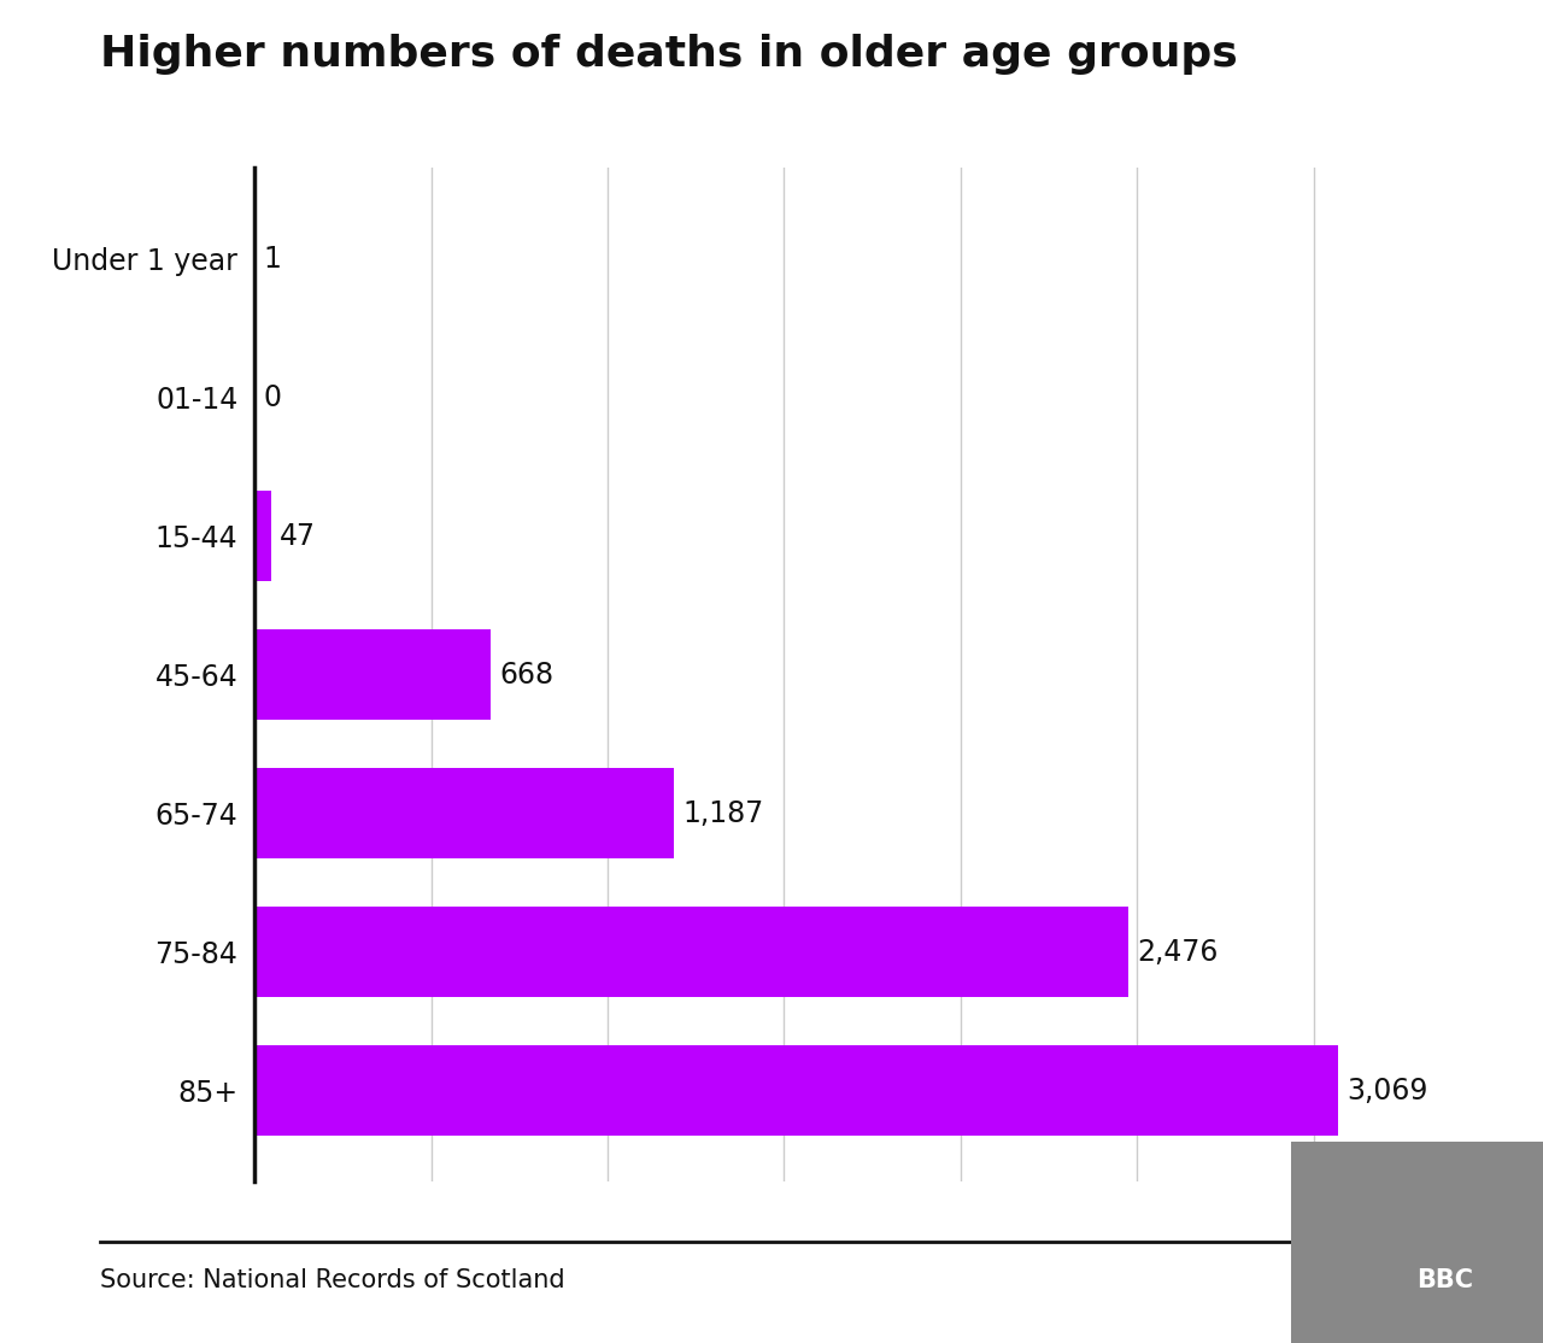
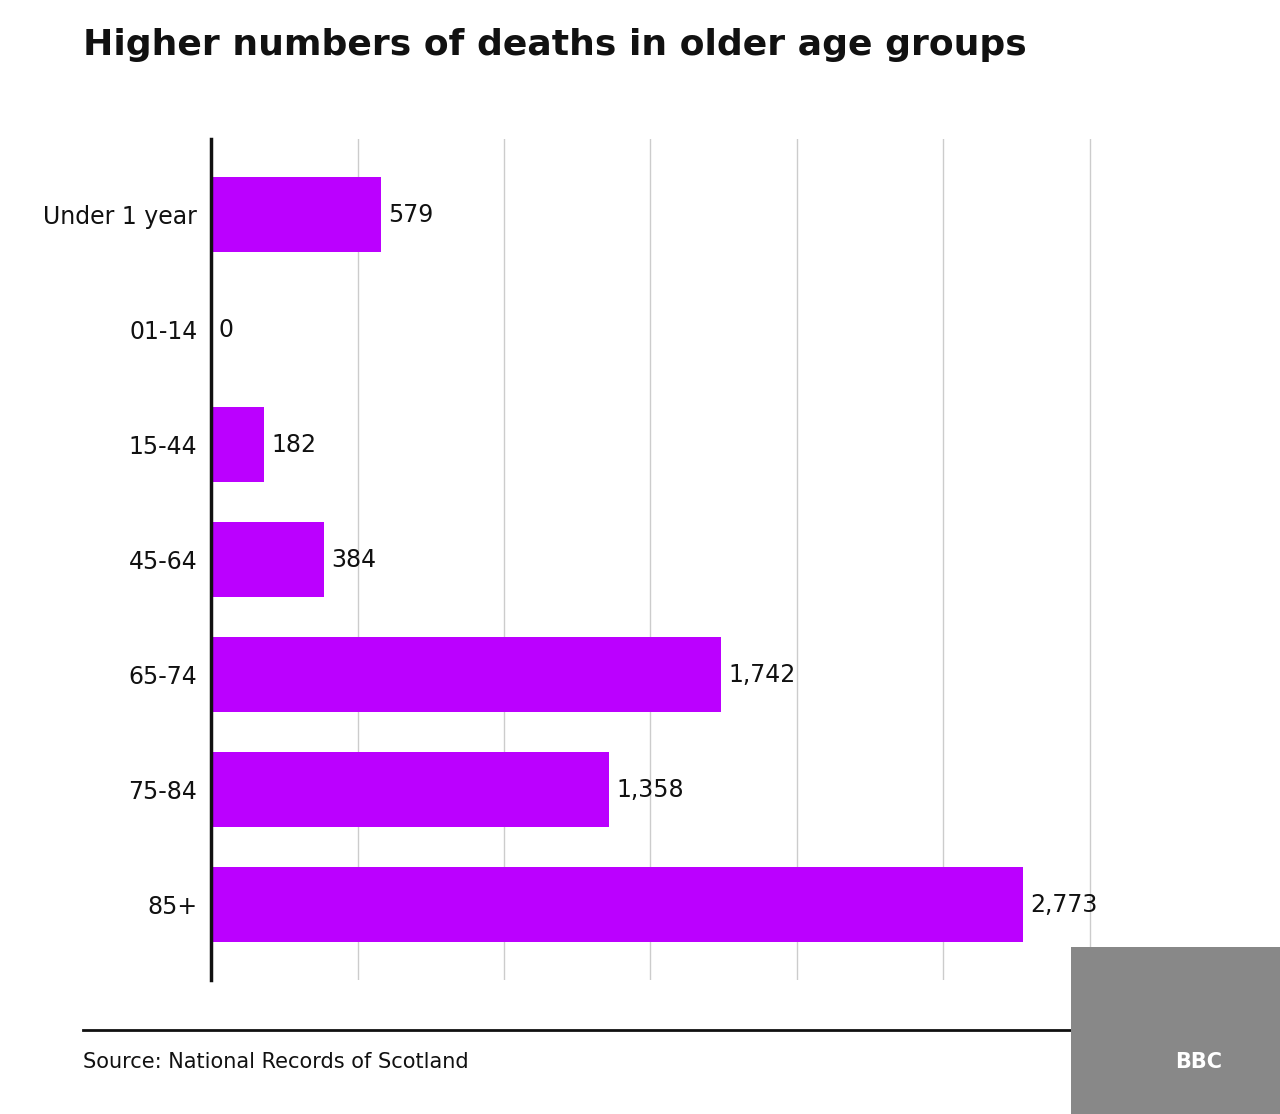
Under 1 year: 1 -> 579
15-44: 47 -> 182
45-64: 668 -> 384
65-74: 1,187 -> 1,742
75-84: 2,476 -> 1,358
85+: 3,069 -> 2,773
